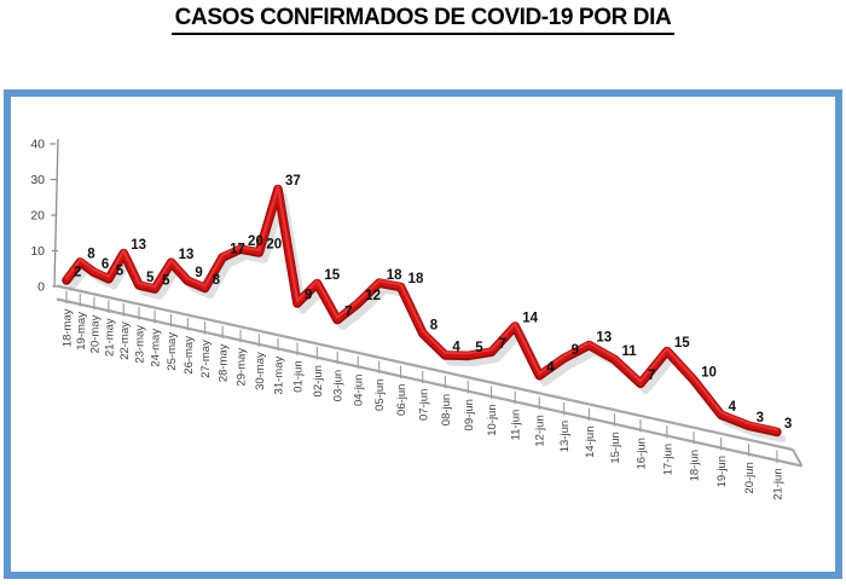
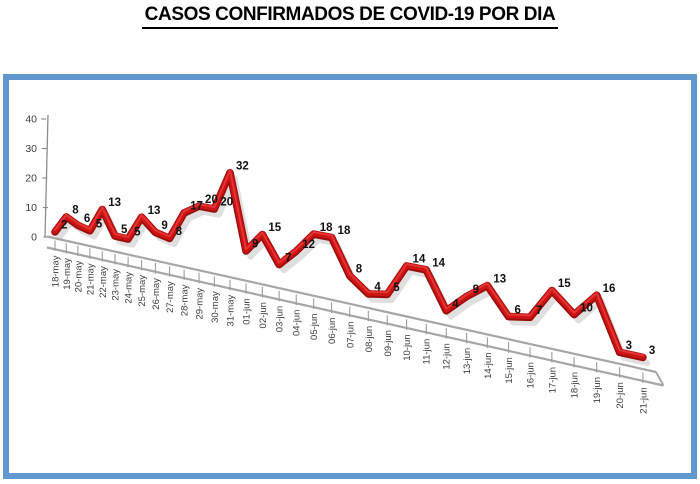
31-may: 37 -> 32
10-jun: 7 -> 14
15-jun: 11 -> 6
19-jun: 4 -> 16
